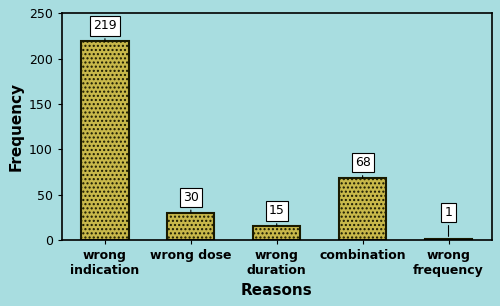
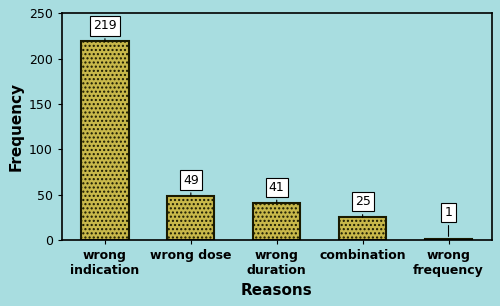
wrong dose: 30 -> 49
wrong duration: 15 -> 41
combination: 68 -> 25
